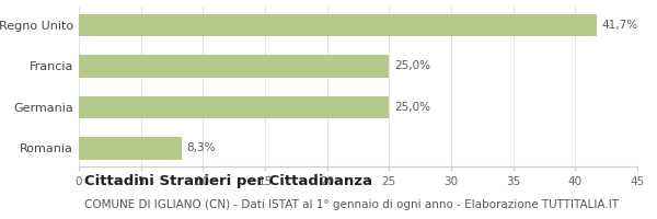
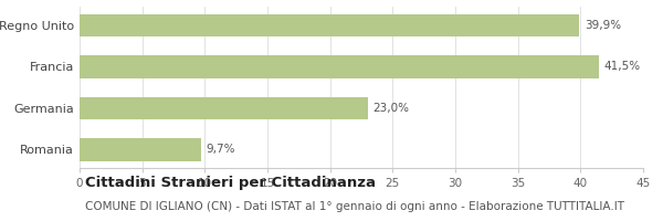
Regno Unito: 41,7% -> 39,9%
Francia: 25,0% -> 41,5%
Germania: 25,0% -> 23,0%
Romania: 8,3% -> 9,7%
